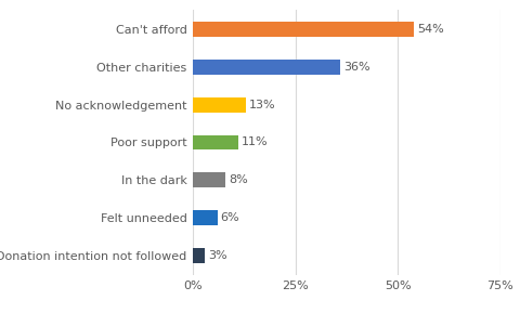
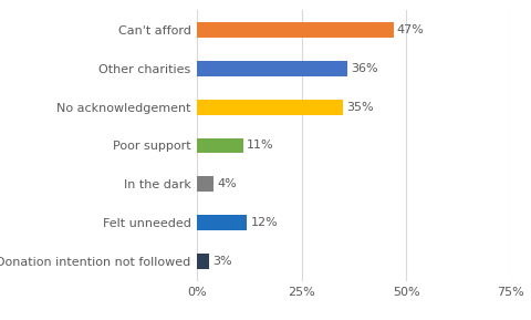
Can't afford: 54% -> 47%
No acknowledgement: 13% -> 35%
In the dark: 8% -> 4%
Felt unneeded: 6% -> 12%
